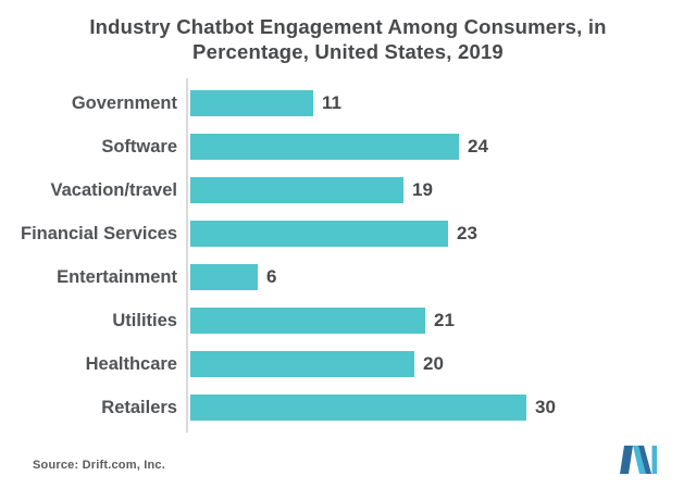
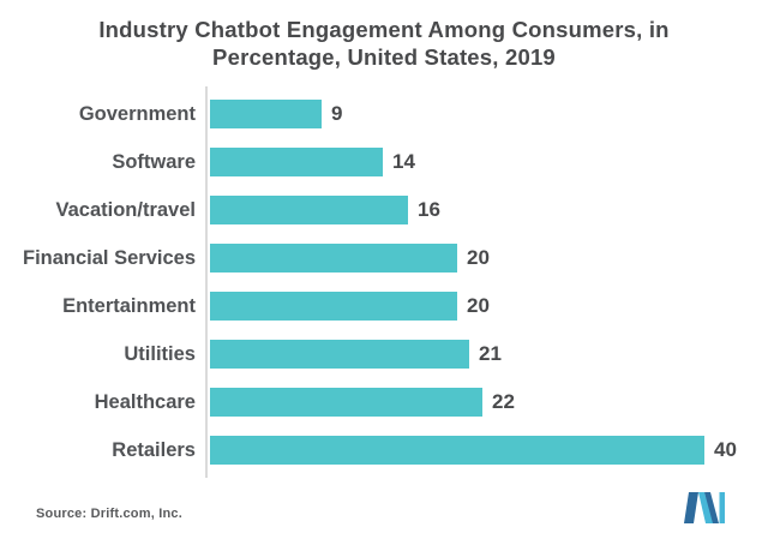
Government: 11 -> 9
Software: 24 -> 14
Vacation/travel: 19 -> 16
Financial Services: 23 -> 20
Entertainment: 6 -> 20
Healthcare: 20 -> 22
Retailers: 30 -> 40
